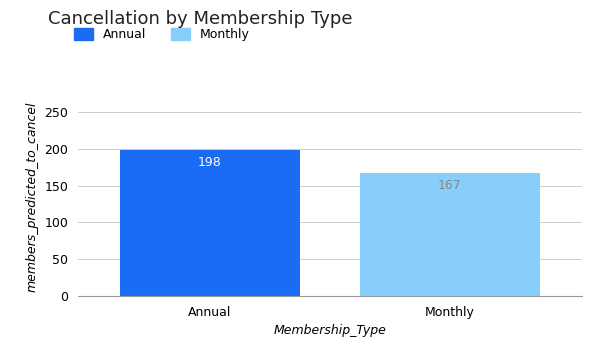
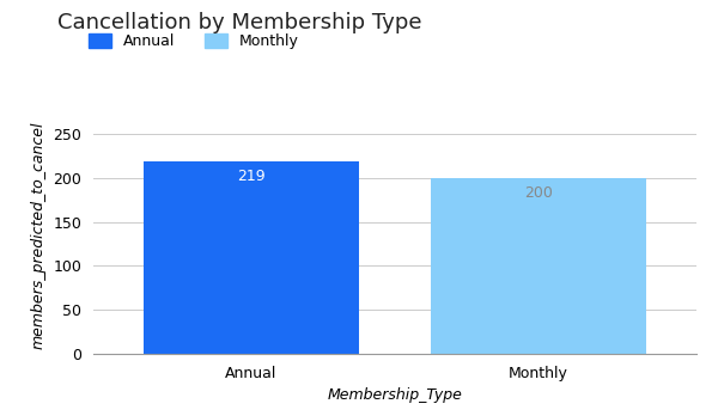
Annual: 198 -> 219
Monthly: 167 -> 200
